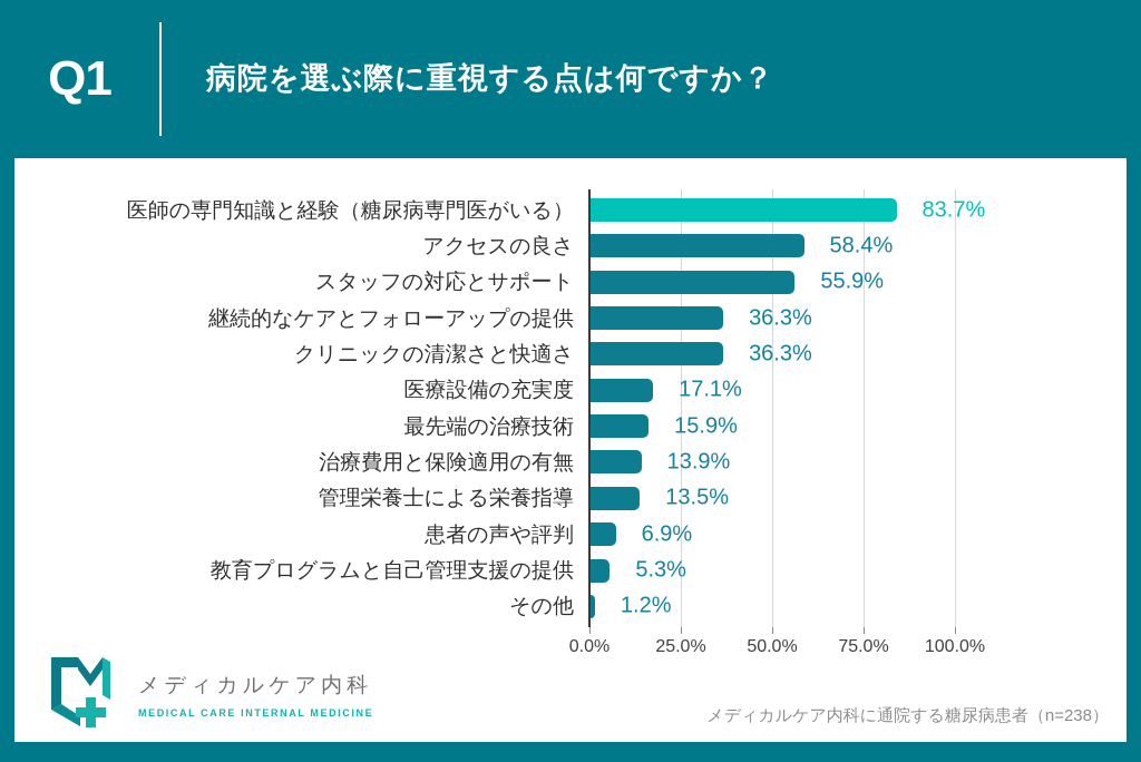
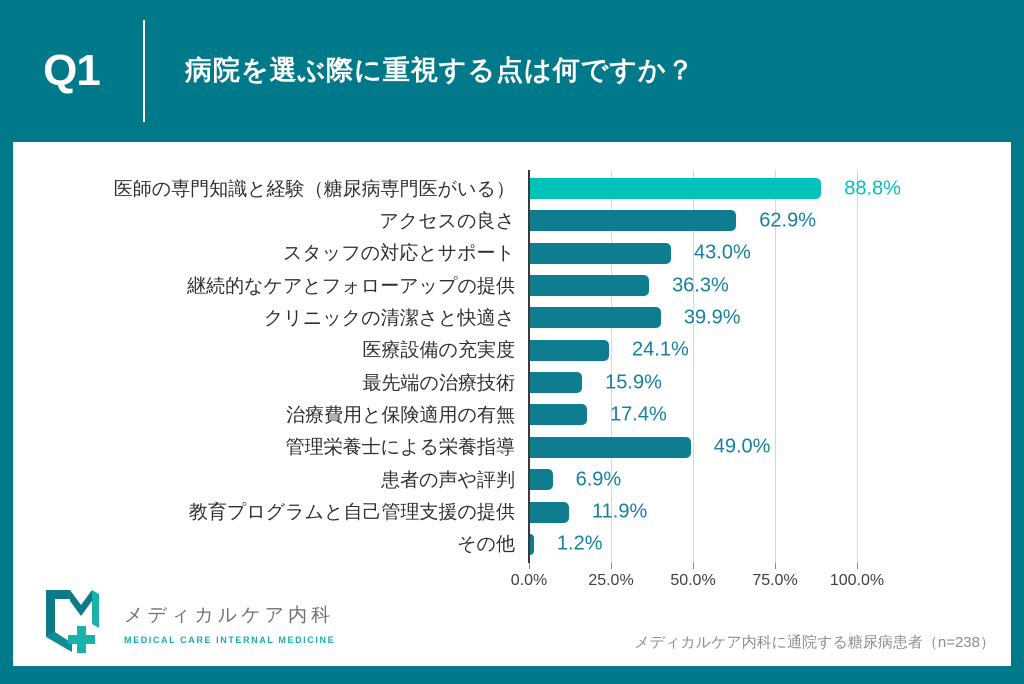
医師の専門知識と経験（糖尿病専門医がいる）: 83.7% -> 88.8%
アクセスの良さ: 58.4% -> 62.9%
スタッフの対応とサポート: 55.9% -> 43.0%
クリニックの清潔さと快適さ: 36.3% -> 39.9%
医療設備の充実度: 17.1% -> 24.1%
治療費用と保険適用の有無: 13.9% -> 17.4%
管理栄養士による栄養指導: 13.5% -> 49.0%
教育プログラムと自己管理支援の提供: 5.3% -> 11.9%
